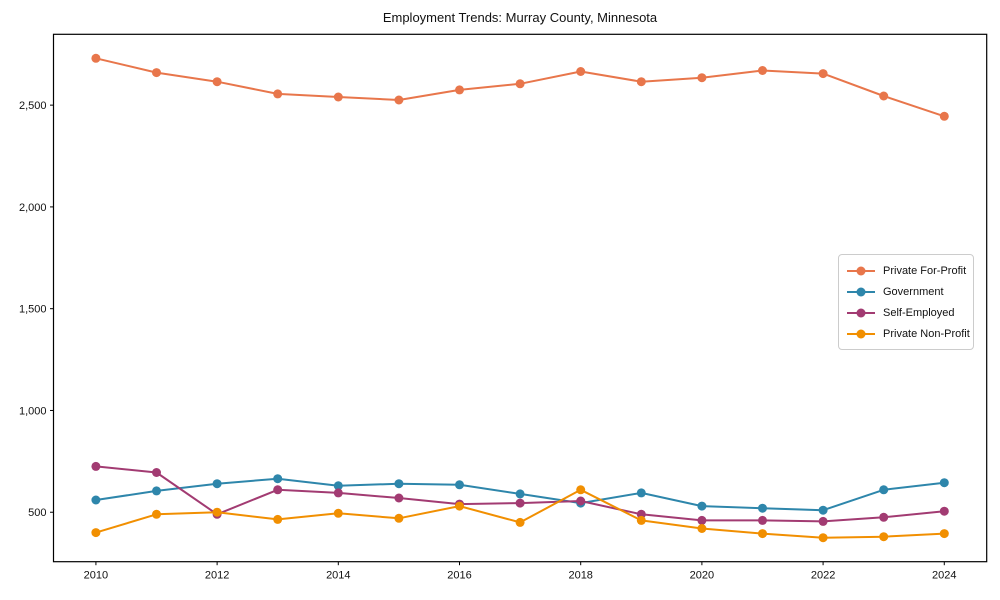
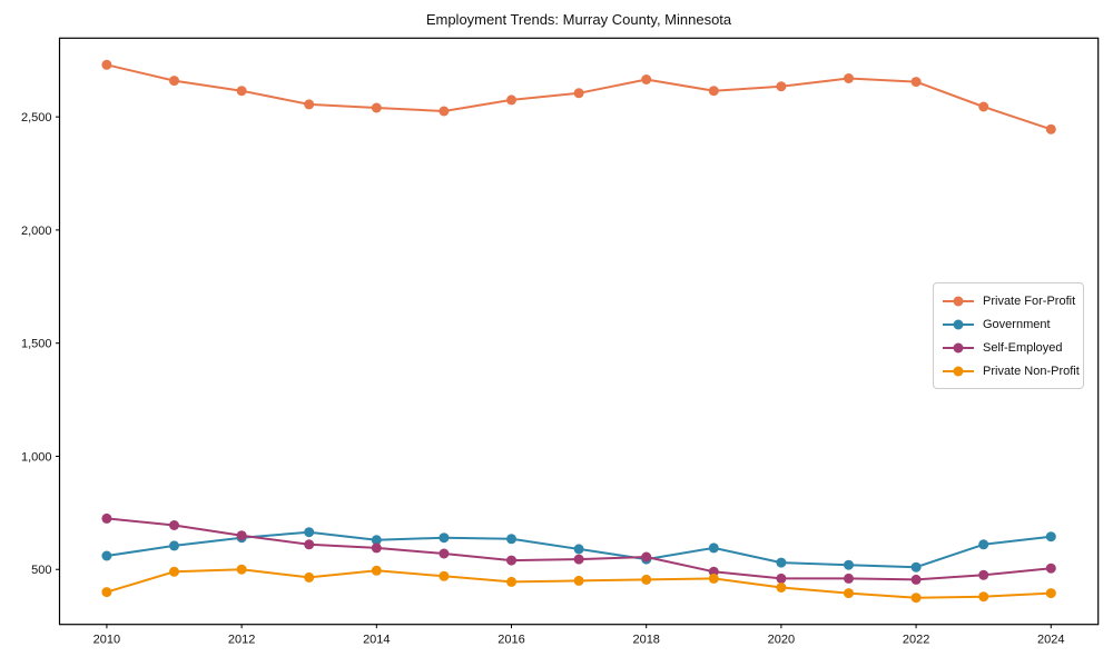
Self-Employed/2012: 490 -> 650
Private Non-Profit/2016: 530 -> 440
Private Non-Profit/2018: 610 -> 460
